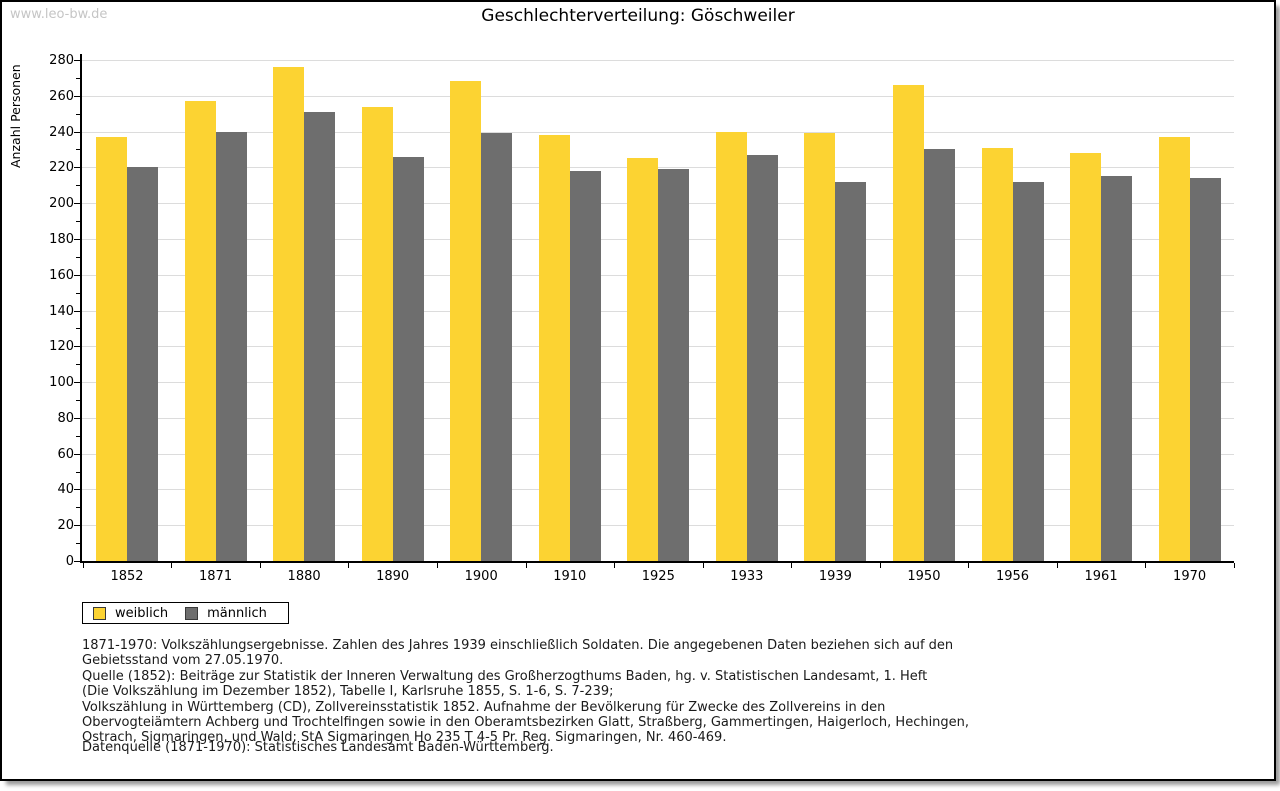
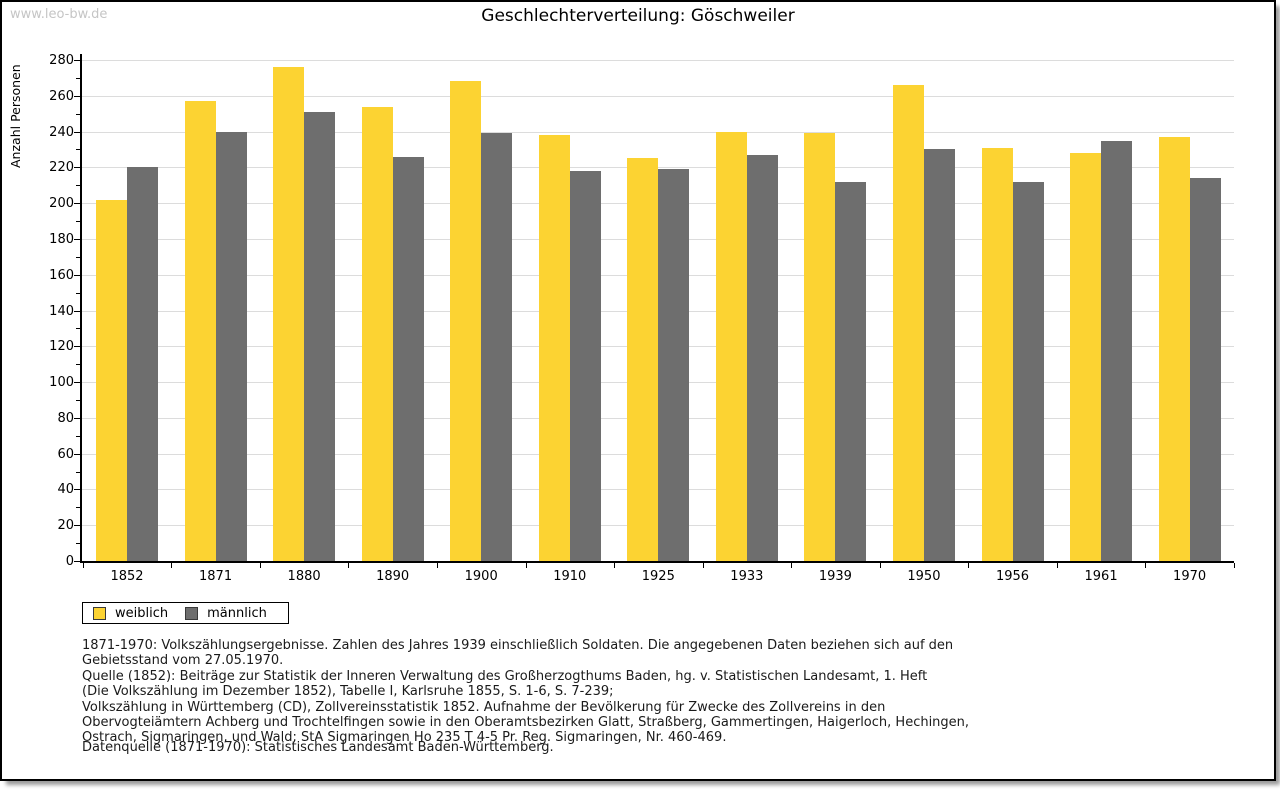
weiblich/1852: 237 -> 202
männlich/1961: 215 -> 235
